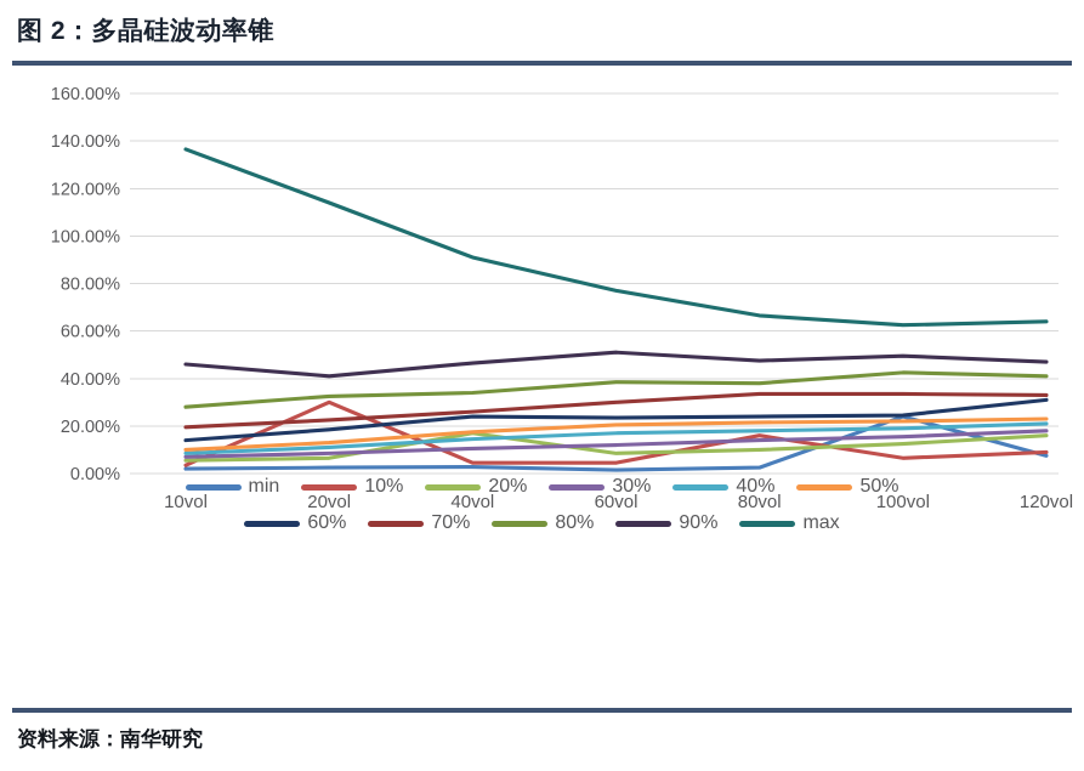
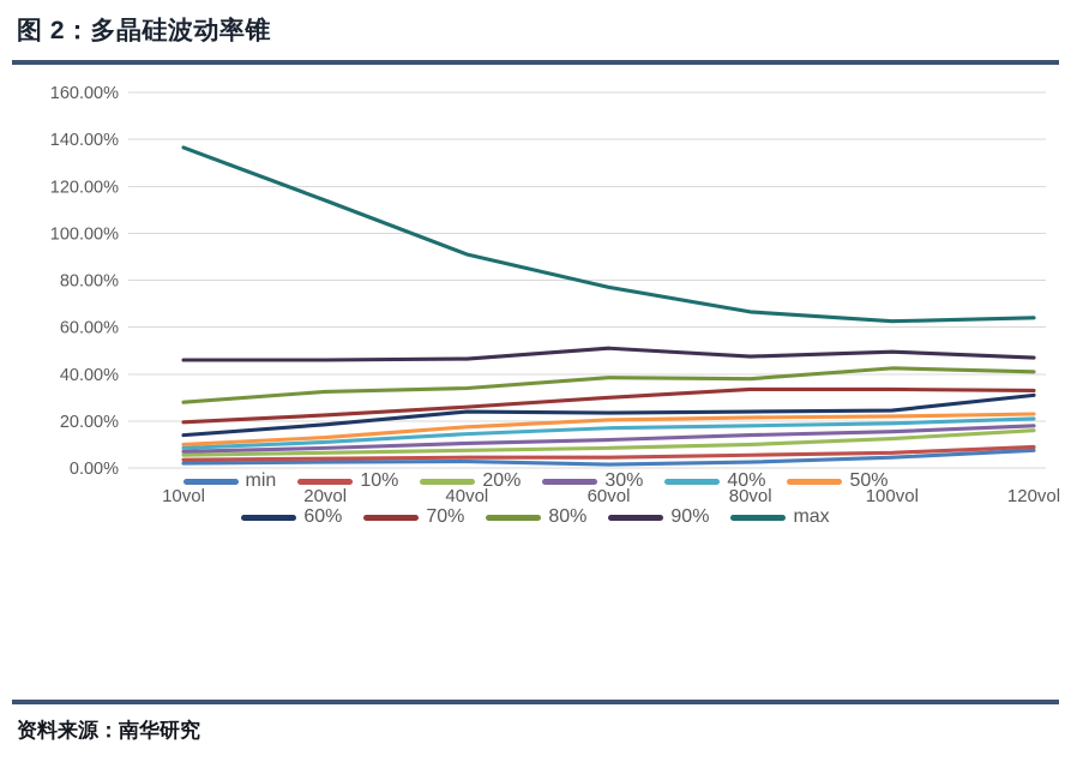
10%/20vol: 30% -> 4%
90%/20vol: 41% -> 46%
20%/40vol: 17% -> 8%
10%/80vol: 16% -> 6%
min/100vol: 24% -> 4%
